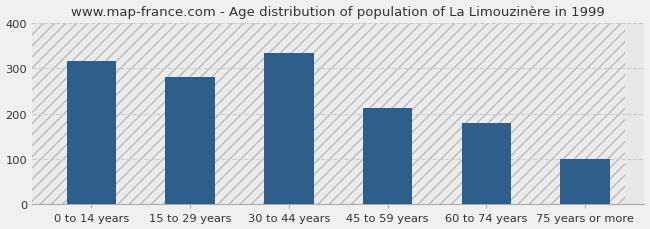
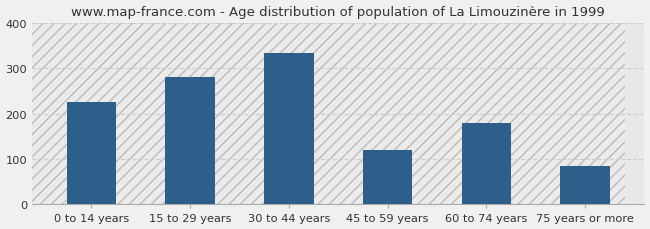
0 to 14 years: 315 -> 225
45 to 59 years: 212 -> 120
75 years or more: 99 -> 85
